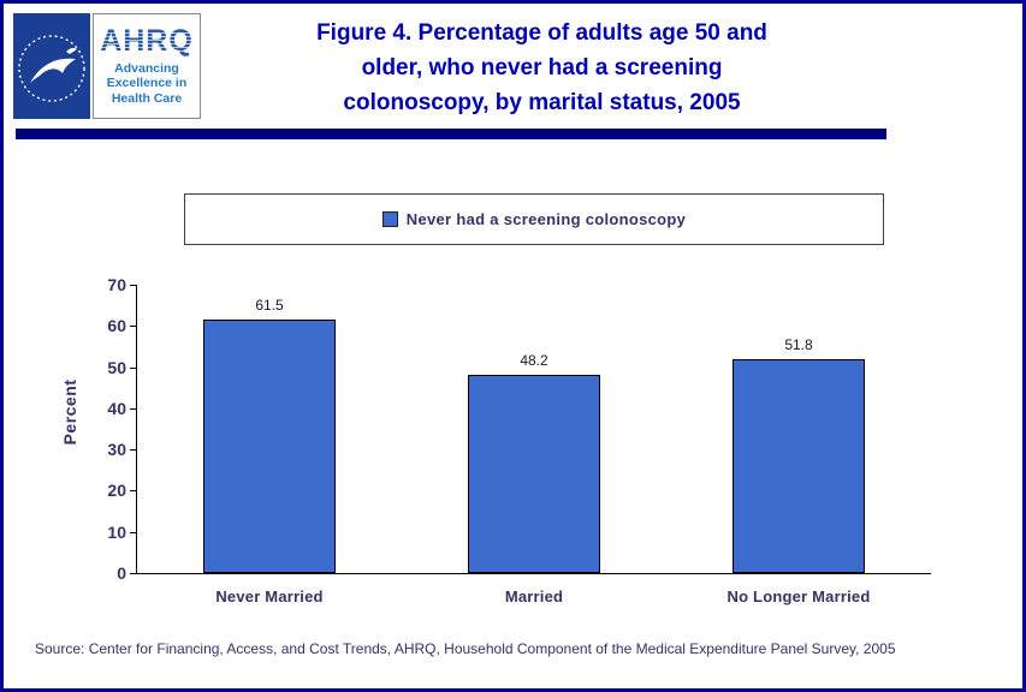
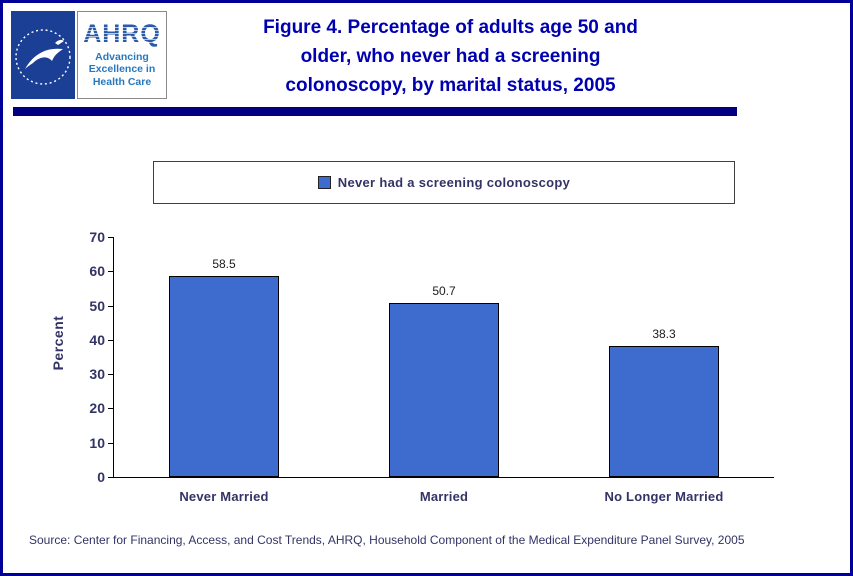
Never Married: 61.5 -> 58.5
Married: 48.2 -> 50.7
No Longer Married: 51.8 -> 38.3
